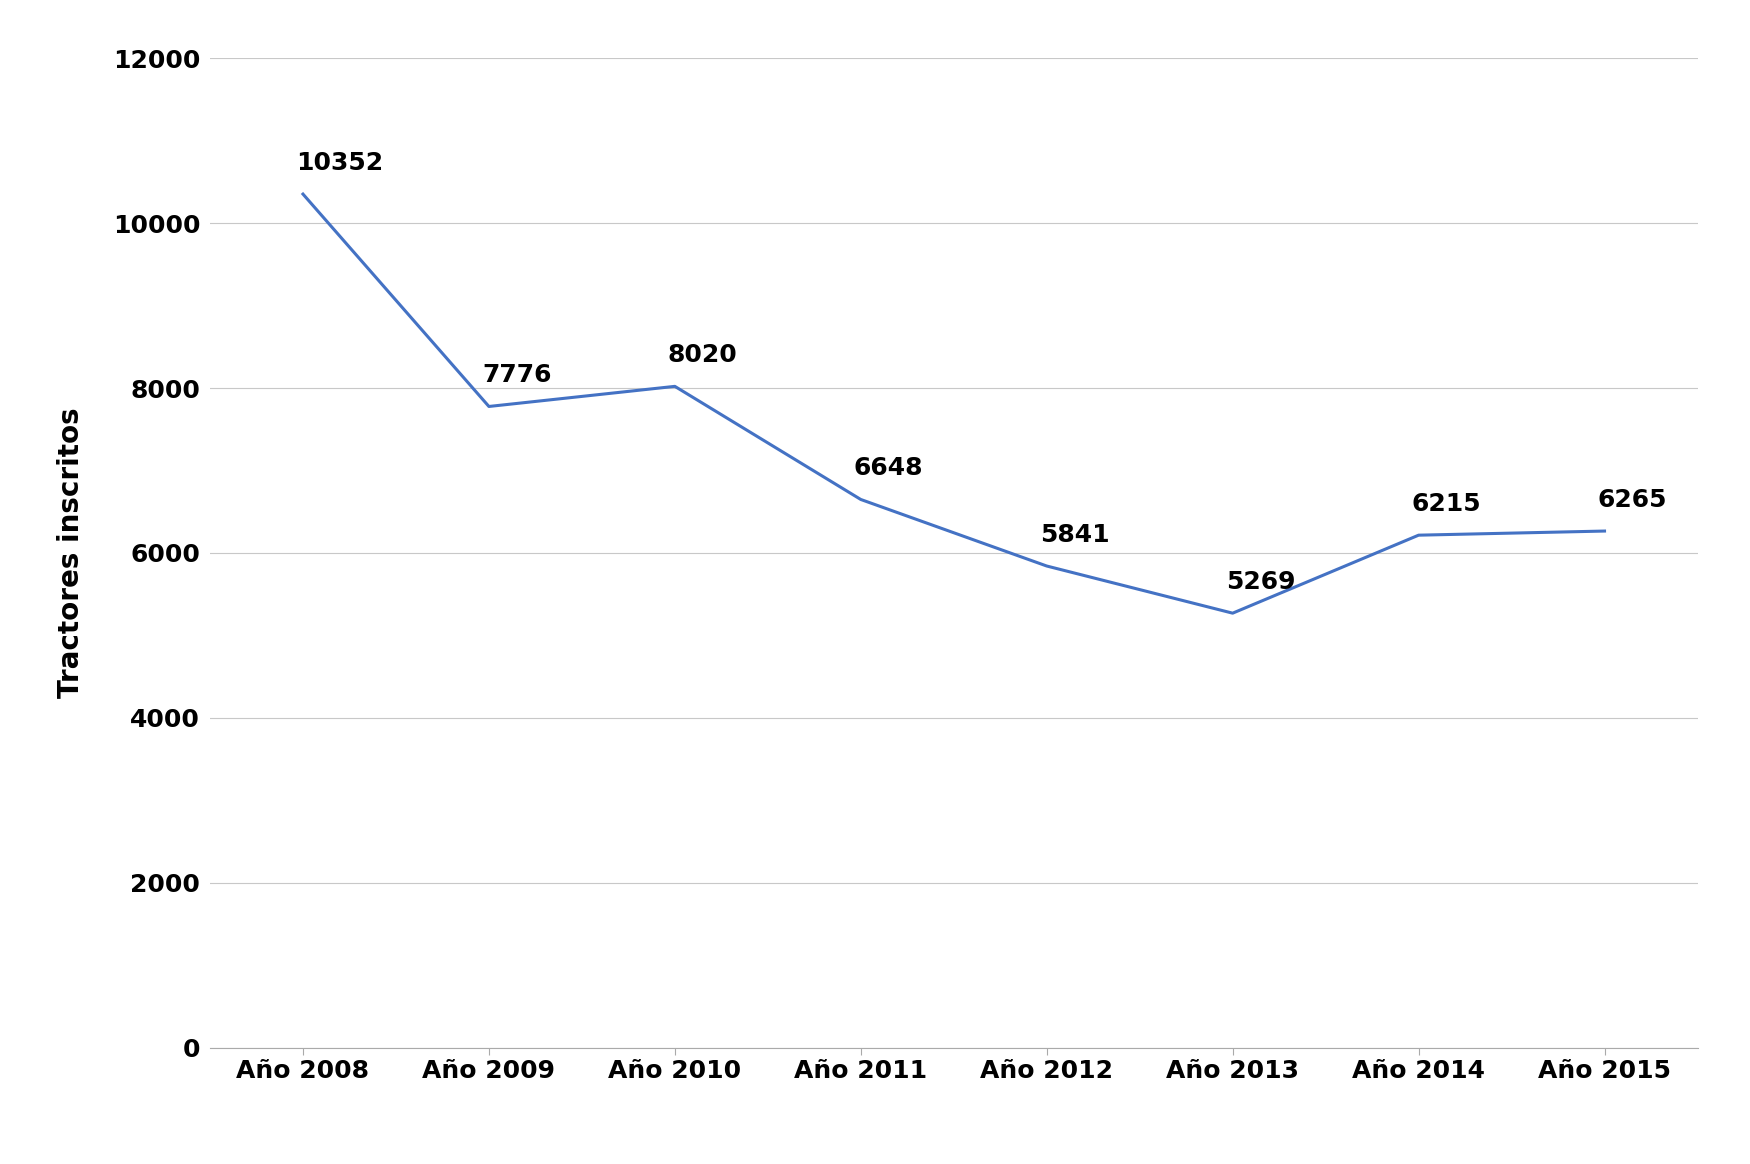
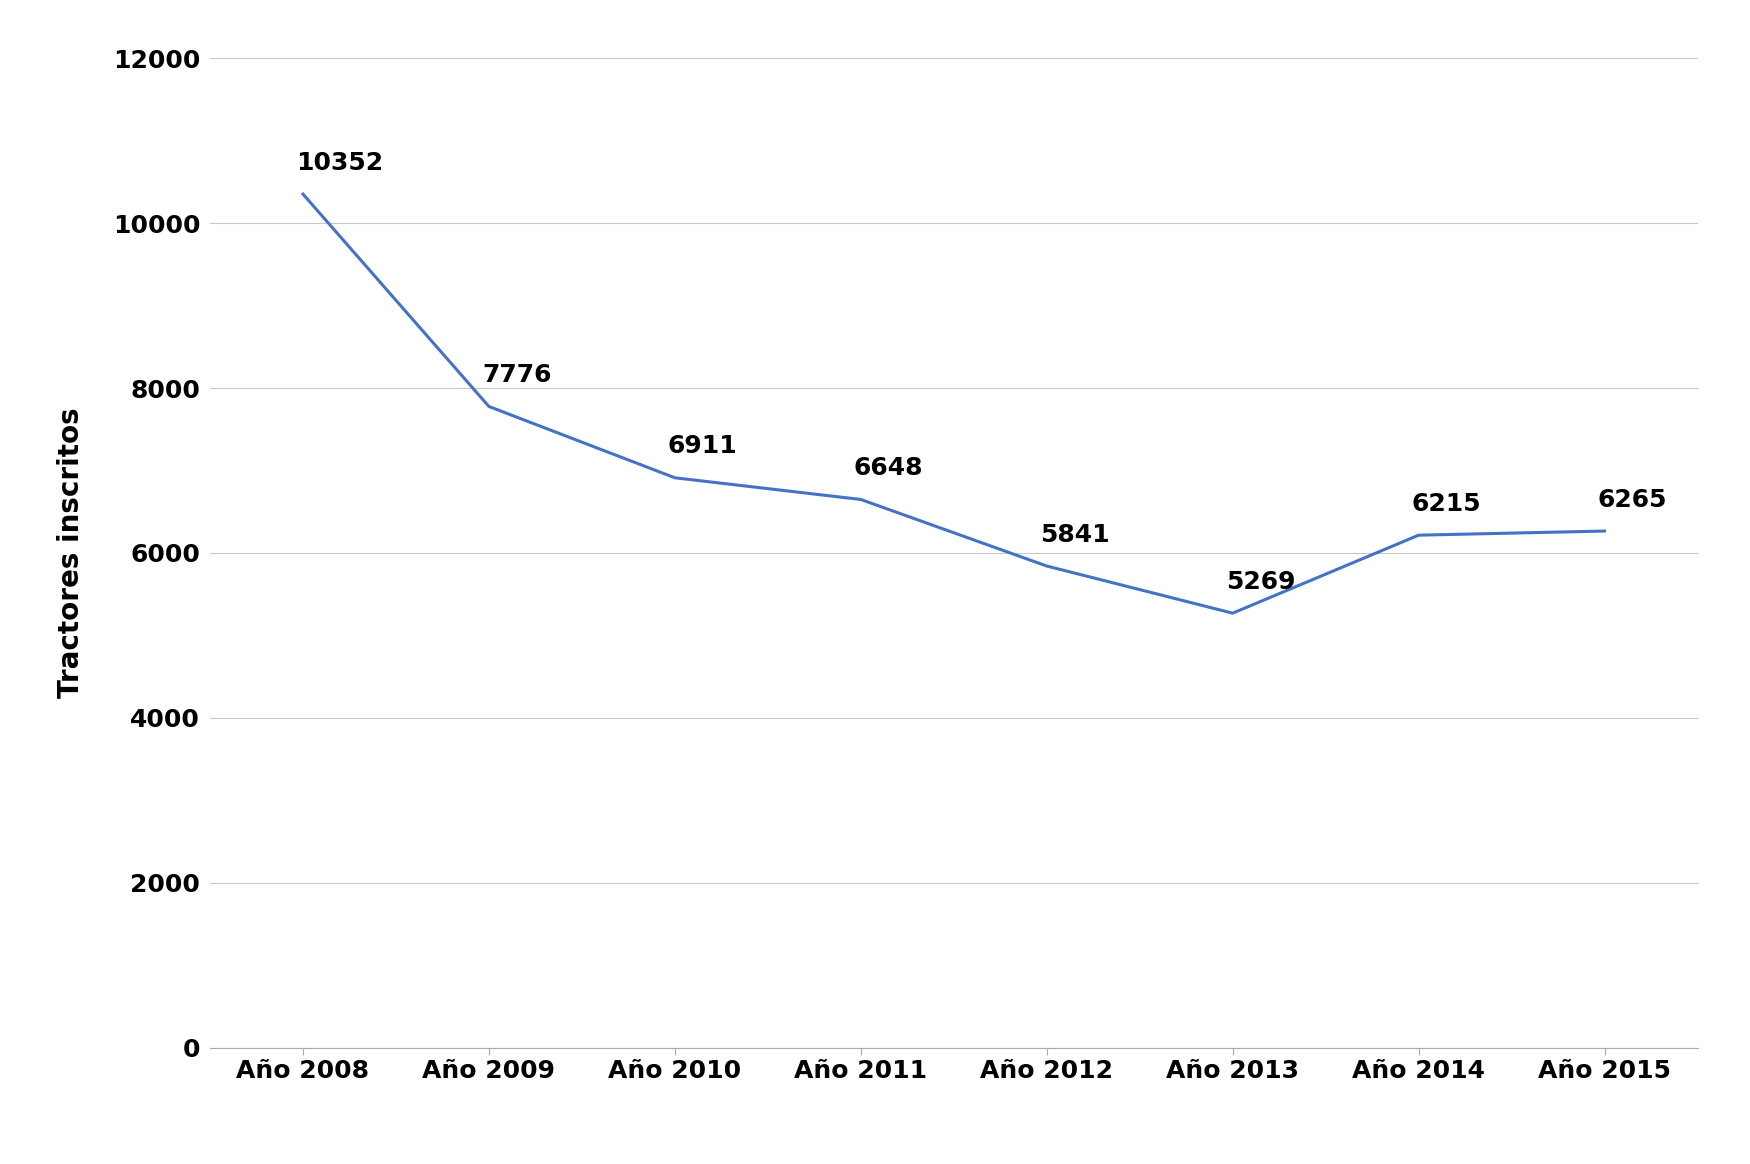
Año 2010: 8020 -> 6911
